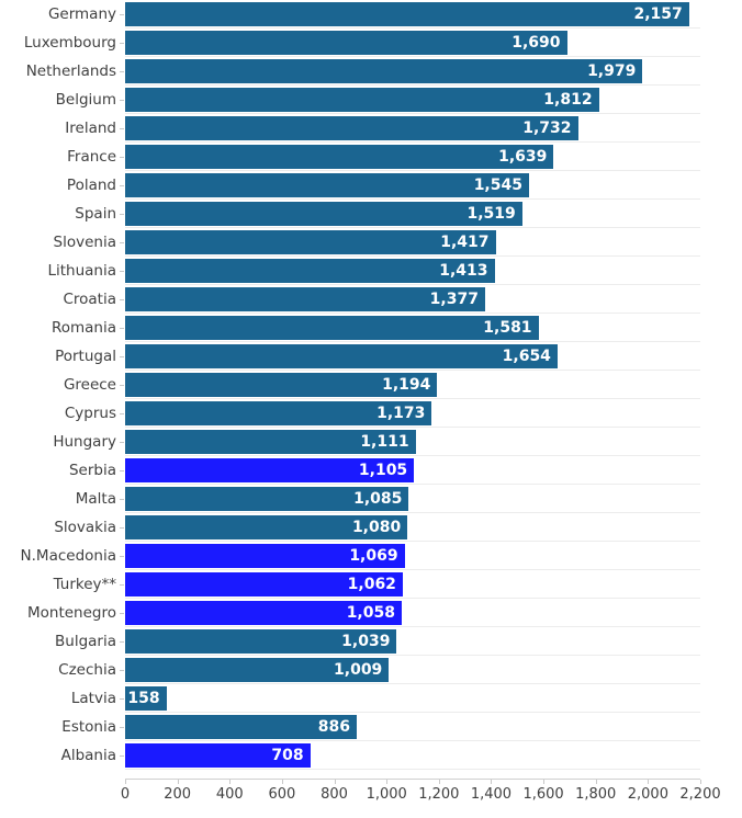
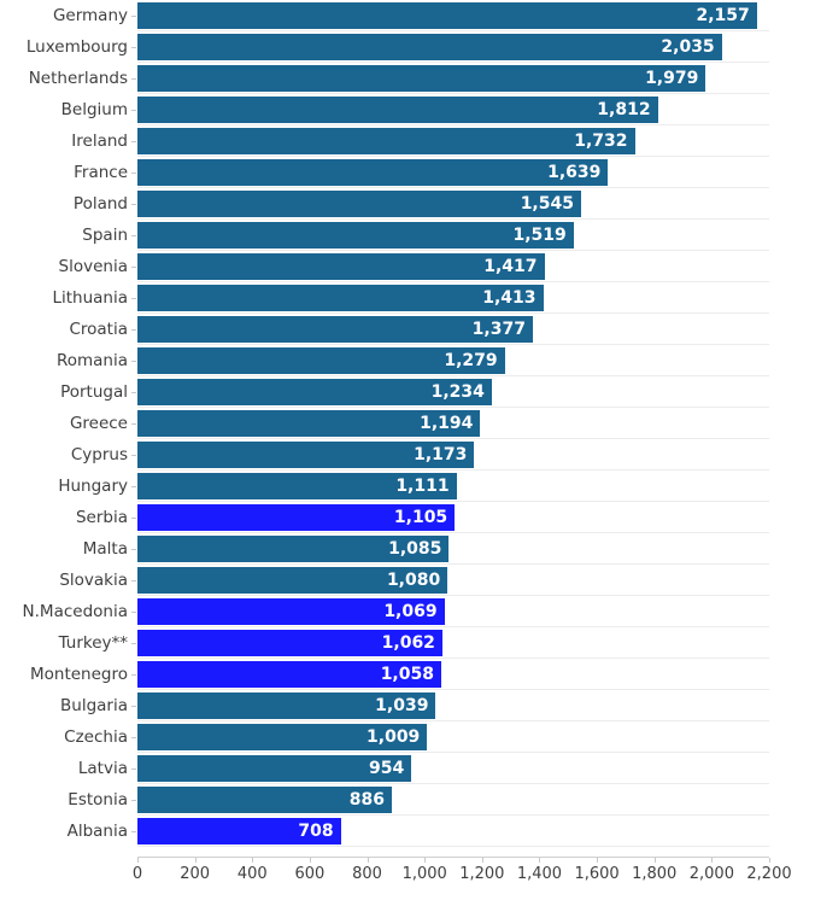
Luxembourg: 1,690 -> 2,035
Romania: 1,581 -> 1,279
Portugal: 1,654 -> 1,234
Latvia: 158 -> 954
